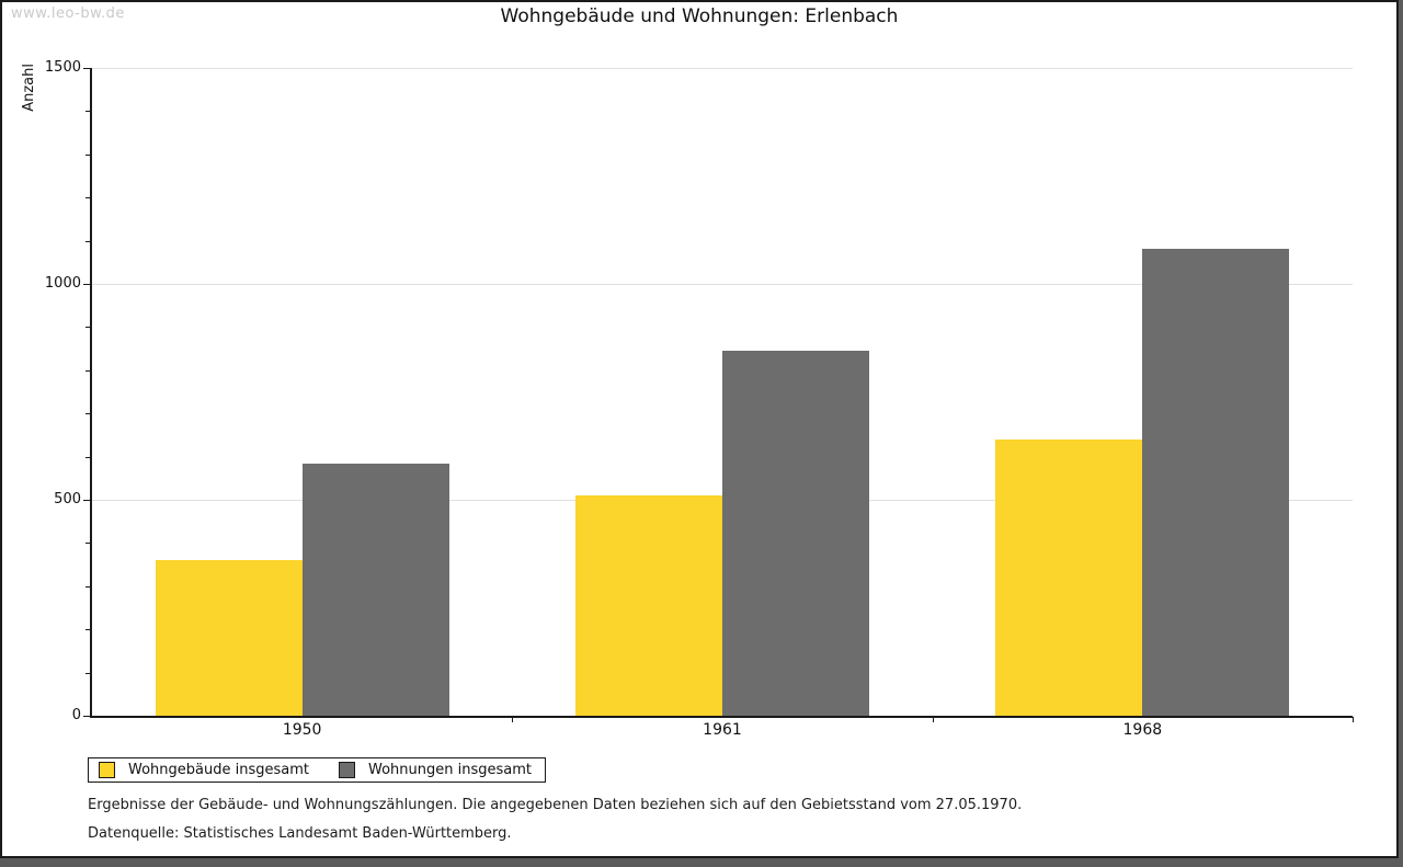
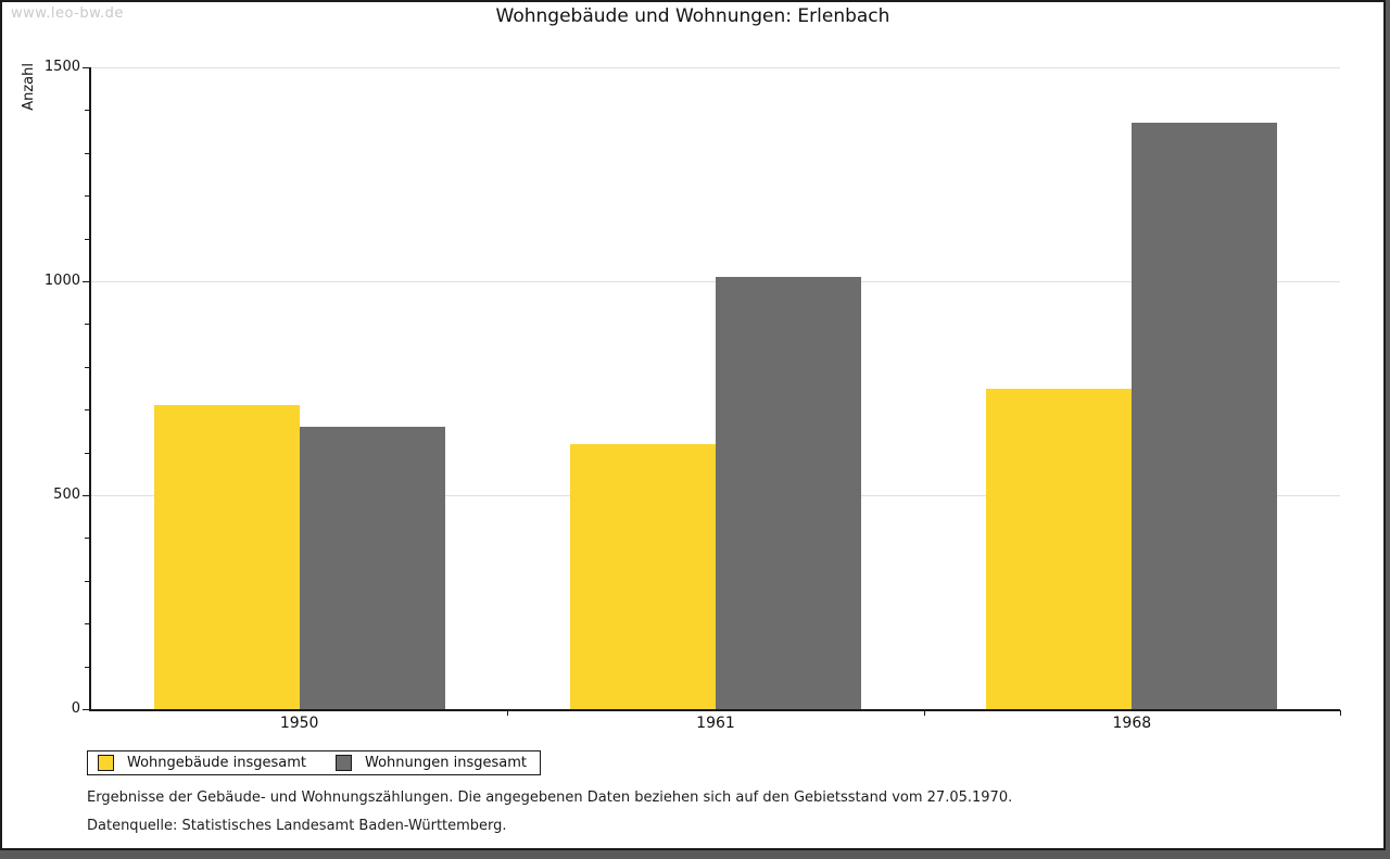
Wohngebäude insgesamt/1950: 360 -> 710
Wohnungen insgesamt/1950: 580 -> 660
Wohngebäude insgesamt/1961: 510 -> 620
Wohnungen insgesamt/1961: 840 -> 1010
Wohngebäude insgesamt/1968: 640 -> 750
Wohnungen insgesamt/1968: 1080 -> 1370
